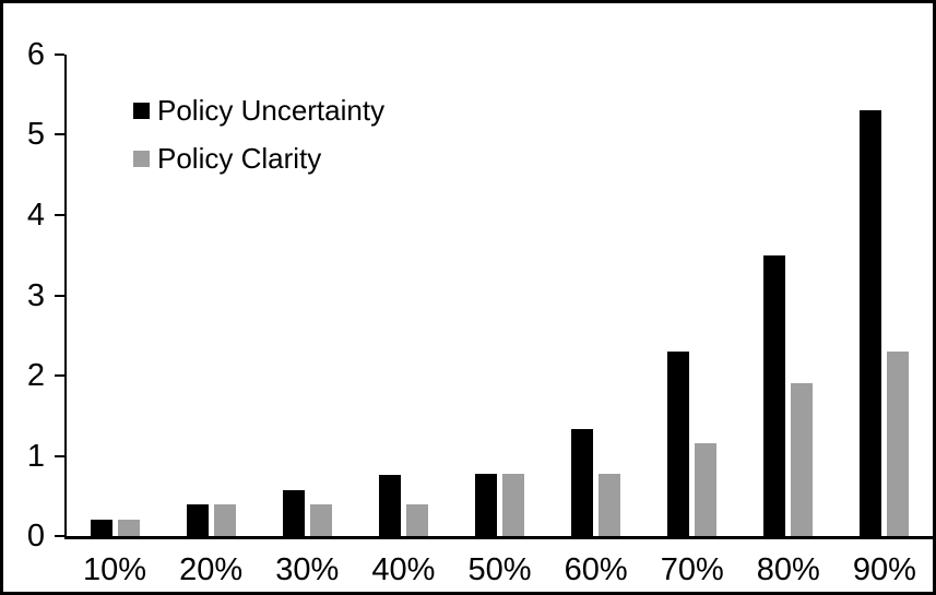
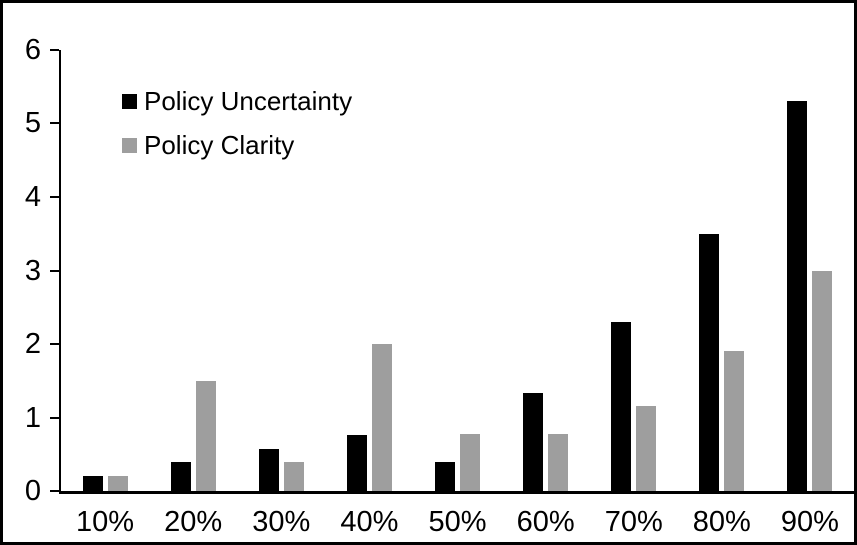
Policy Clarity/20%: 0.4 -> 1.5
Policy Clarity/40%: 0.4 -> 2.0
Policy Uncertainty/50%: 0.8 -> 0.4
Policy Clarity/90%: 2.3 -> 3.0
